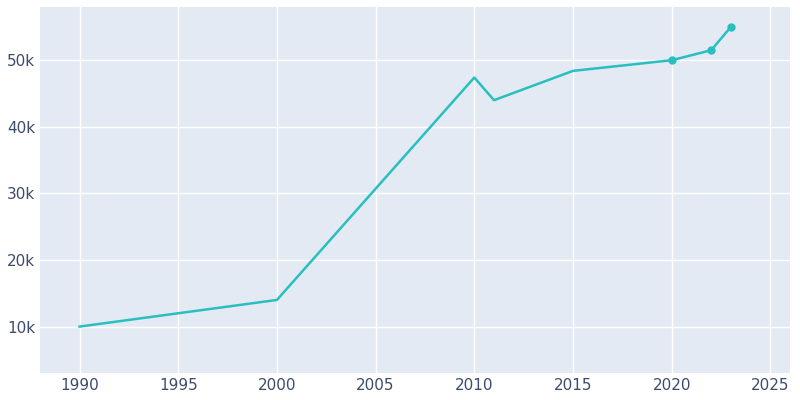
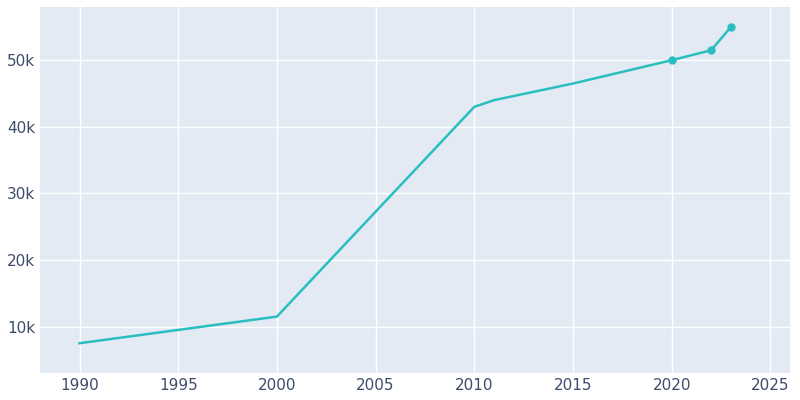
1990: 10.0k -> 7.5k
2000: 14.0k -> 11.5k
2010: 47.4k -> 43.0k
2015: 48.4k -> 46.5k
